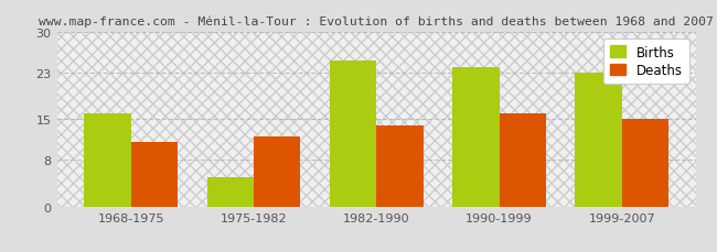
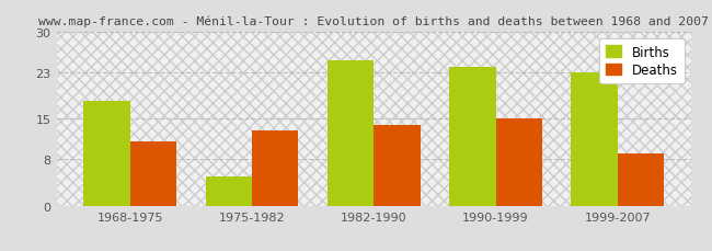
Births/1968-1975: 16 -> 18
Deaths/1975-1982: 12 -> 13
Deaths/1990-1999: 16 -> 15
Deaths/1999-2007: 15 -> 9
